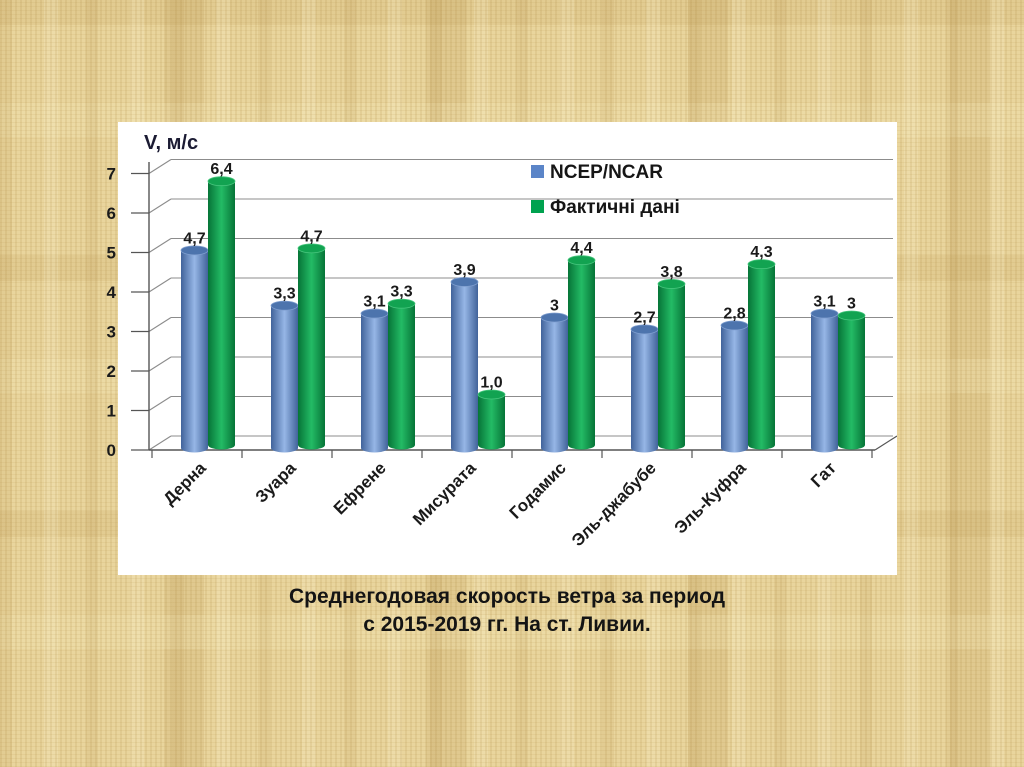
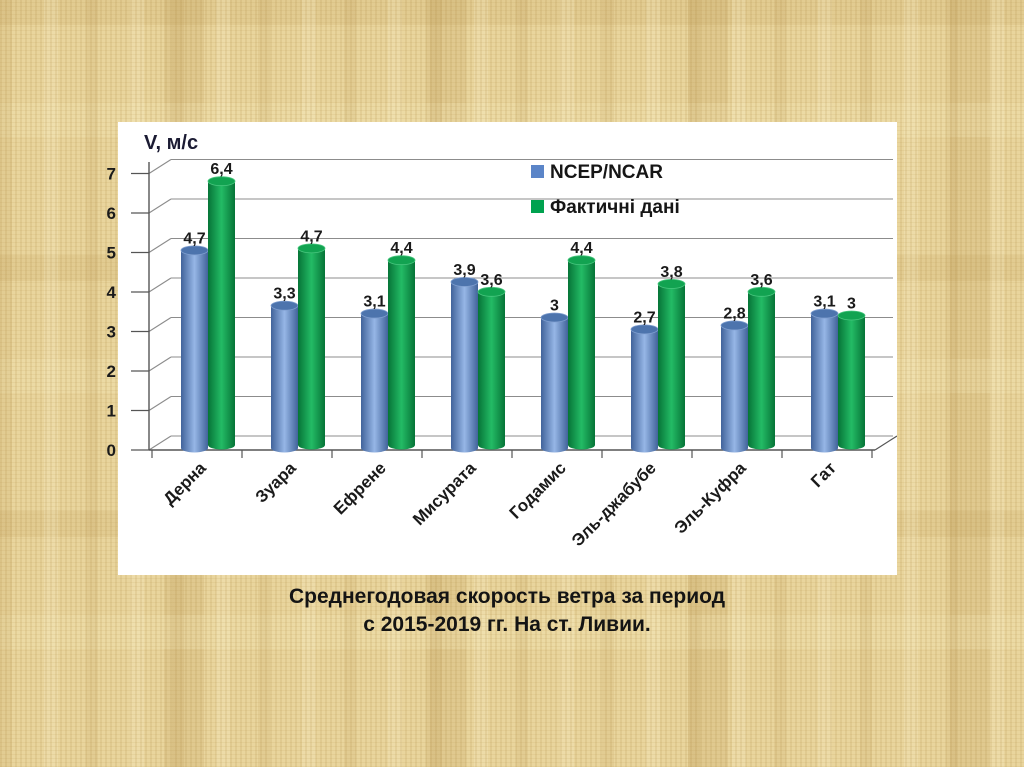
Фактичні дані/Ефрене: 3,3 -> 4,4
Фактичні дані/Мисурата: 1,0 -> 3,6
Фактичні дані/Эль-Куфра: 4,3 -> 3,6
